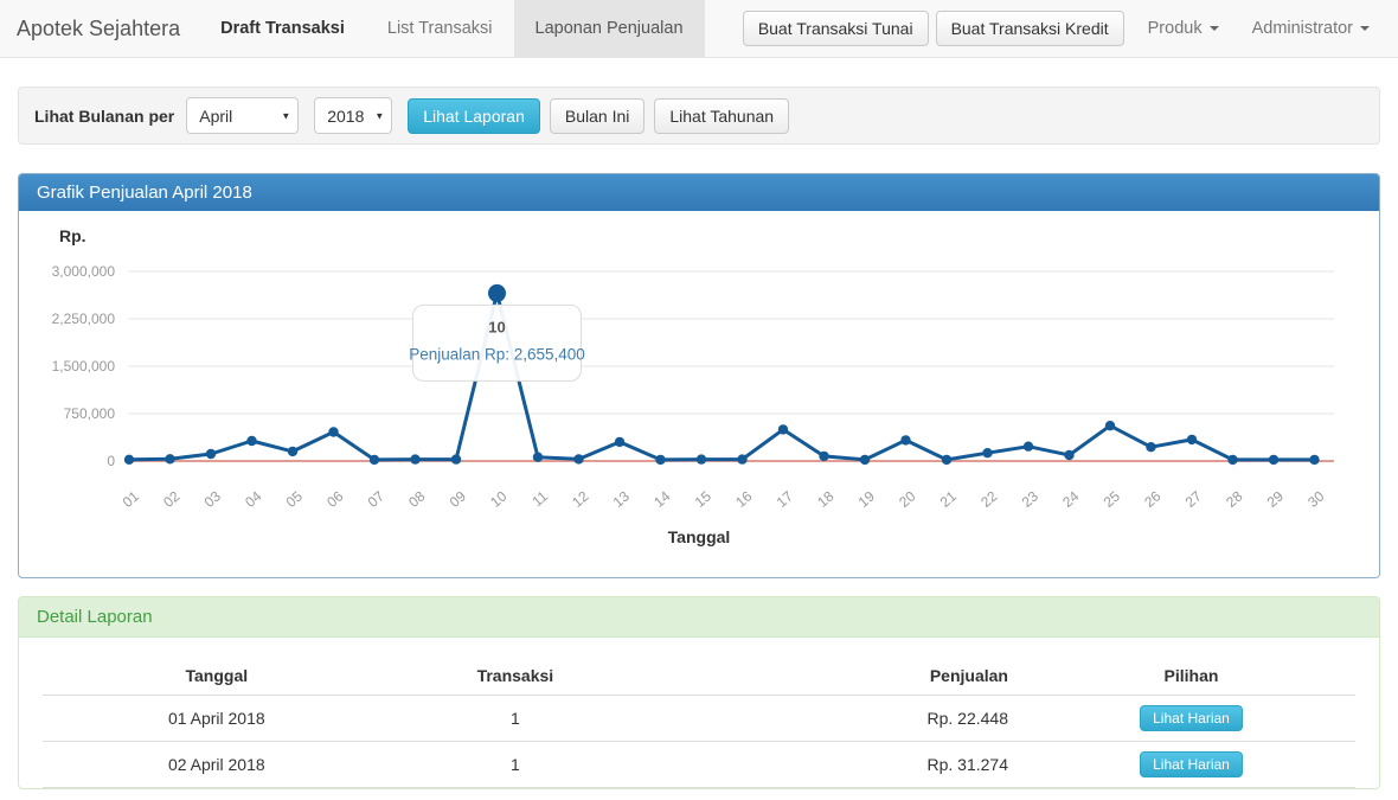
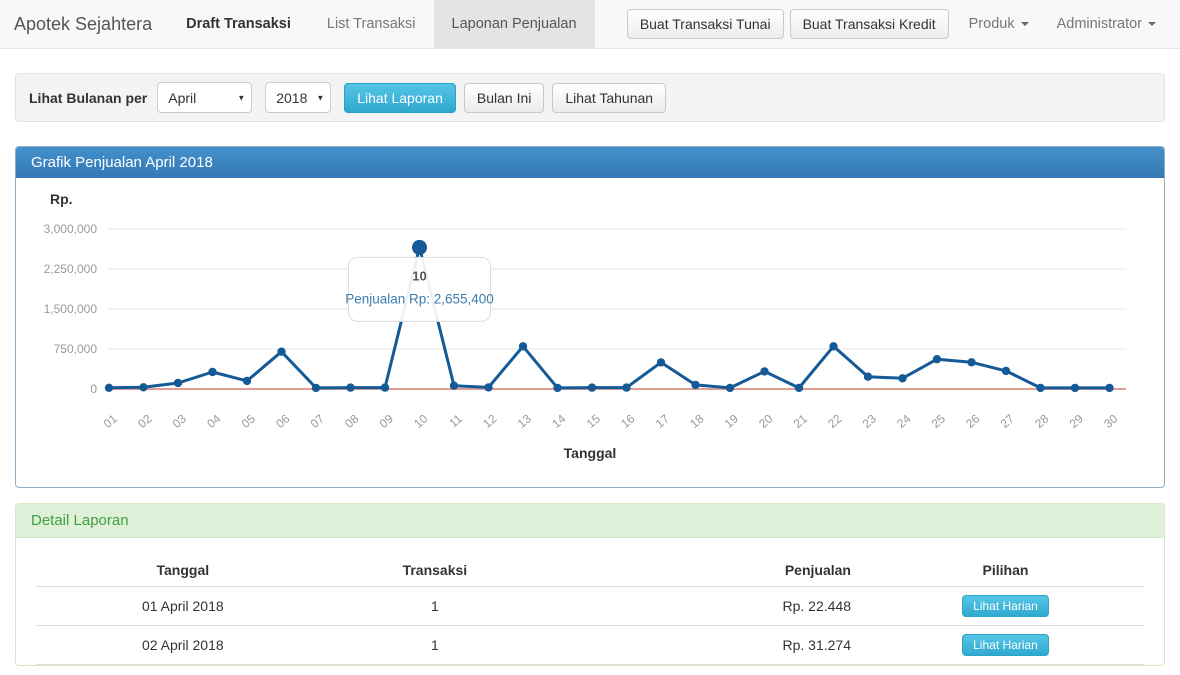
06: 500000 -> 700000
13: 300000 -> 800000
22: 100000 -> 800000
24: 100000 -> 200000
26: 200000 -> 500000
